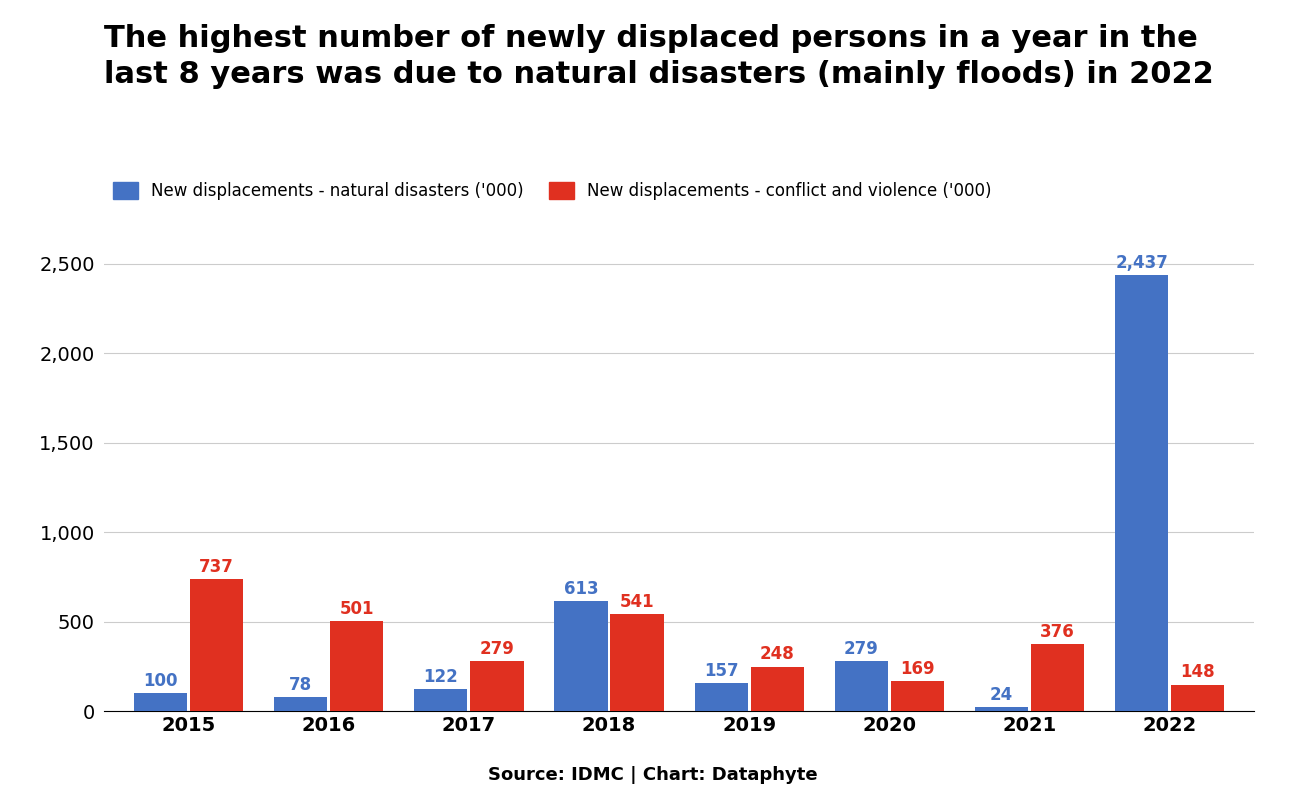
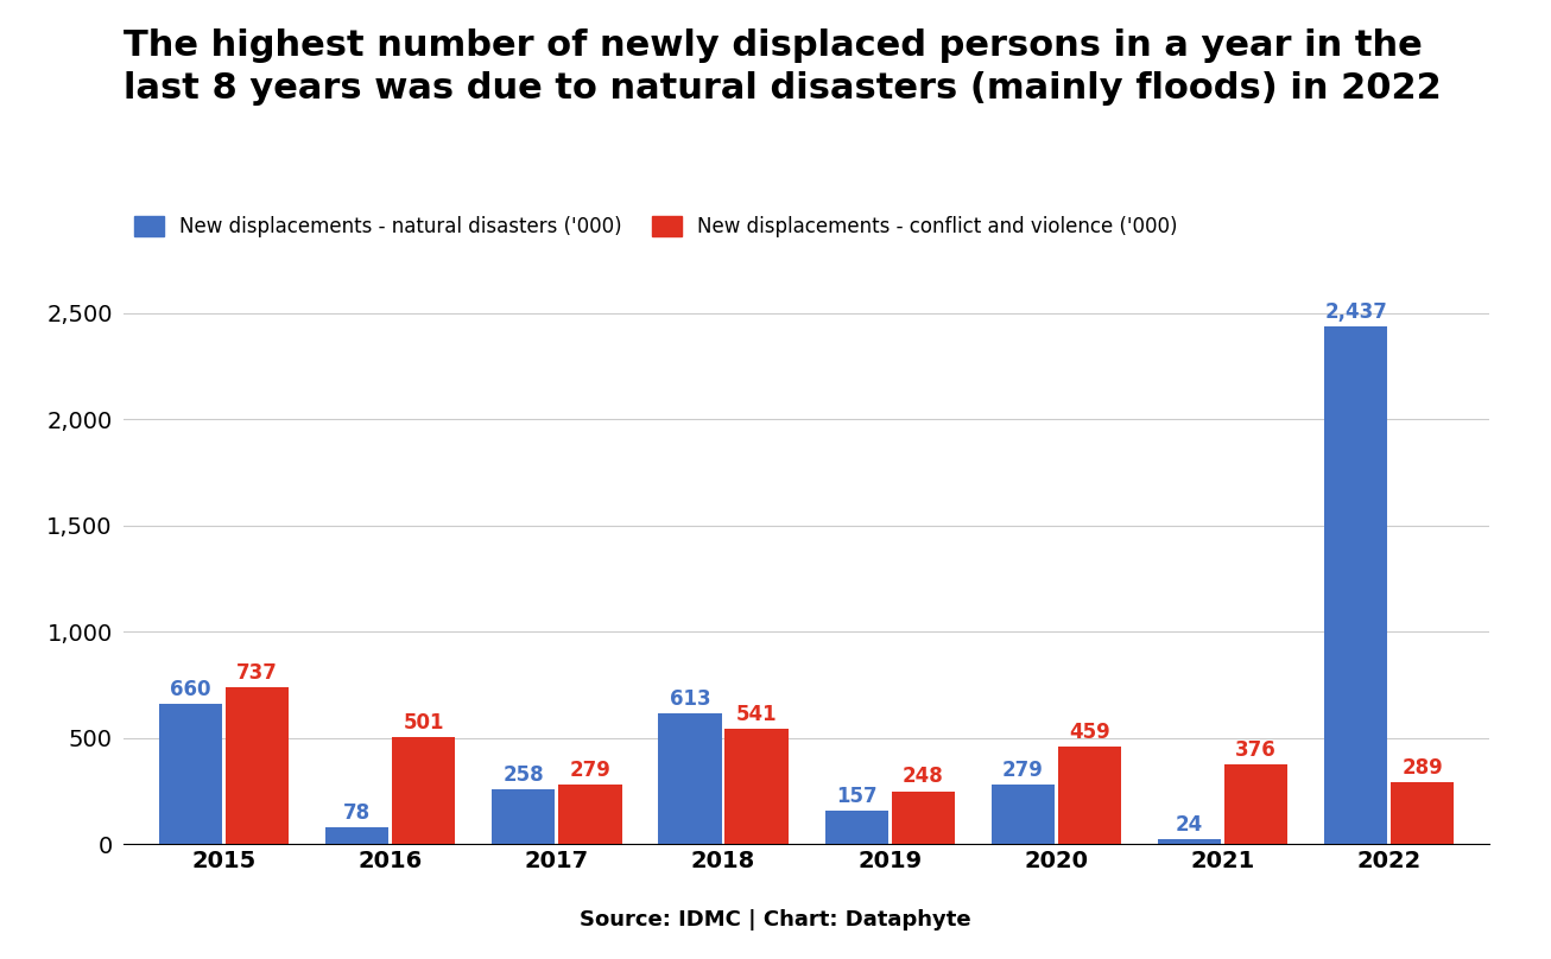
New displacements - natural disasters ('000)/2015: 100 -> 660
New displacements - natural disasters ('000)/2017: 122 -> 258
New displacements - conflict and violence ('000)/2020: 169 -> 459
New displacements - conflict and violence ('000)/2022: 148 -> 289
